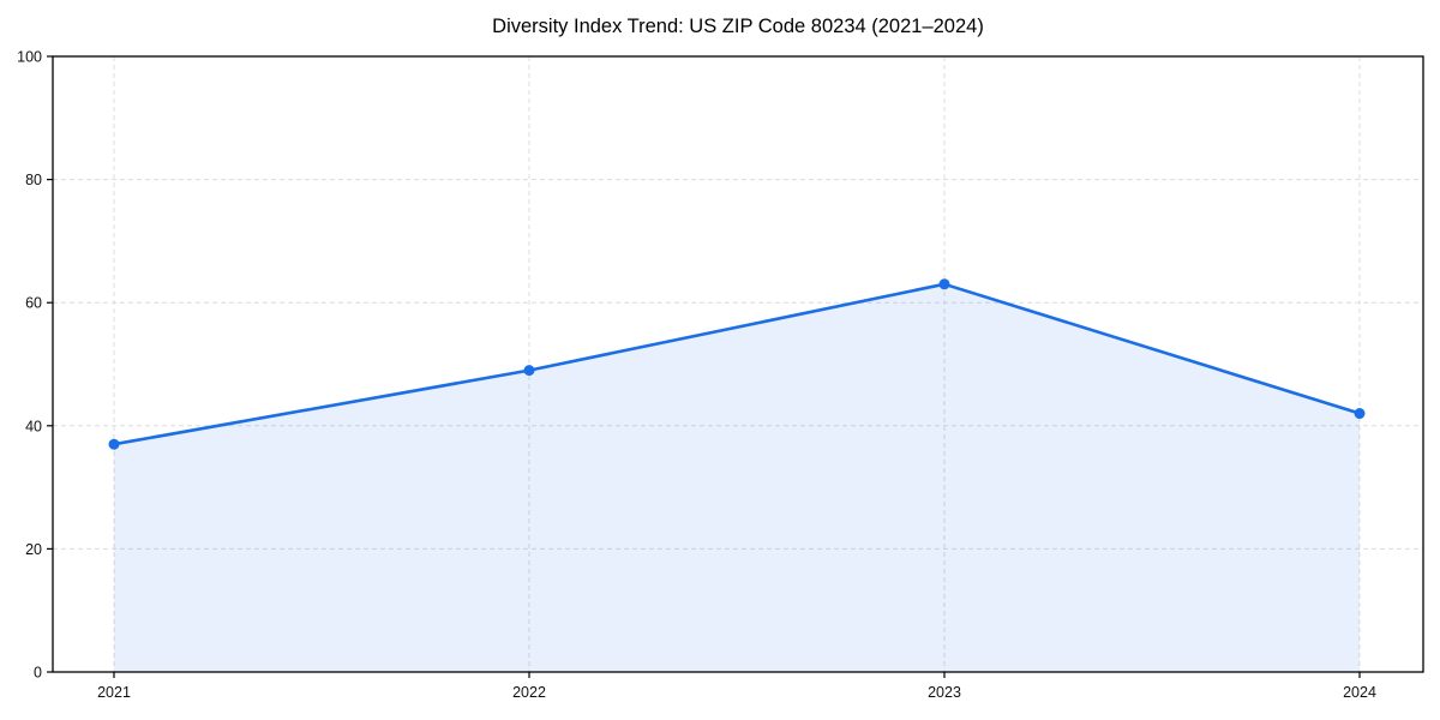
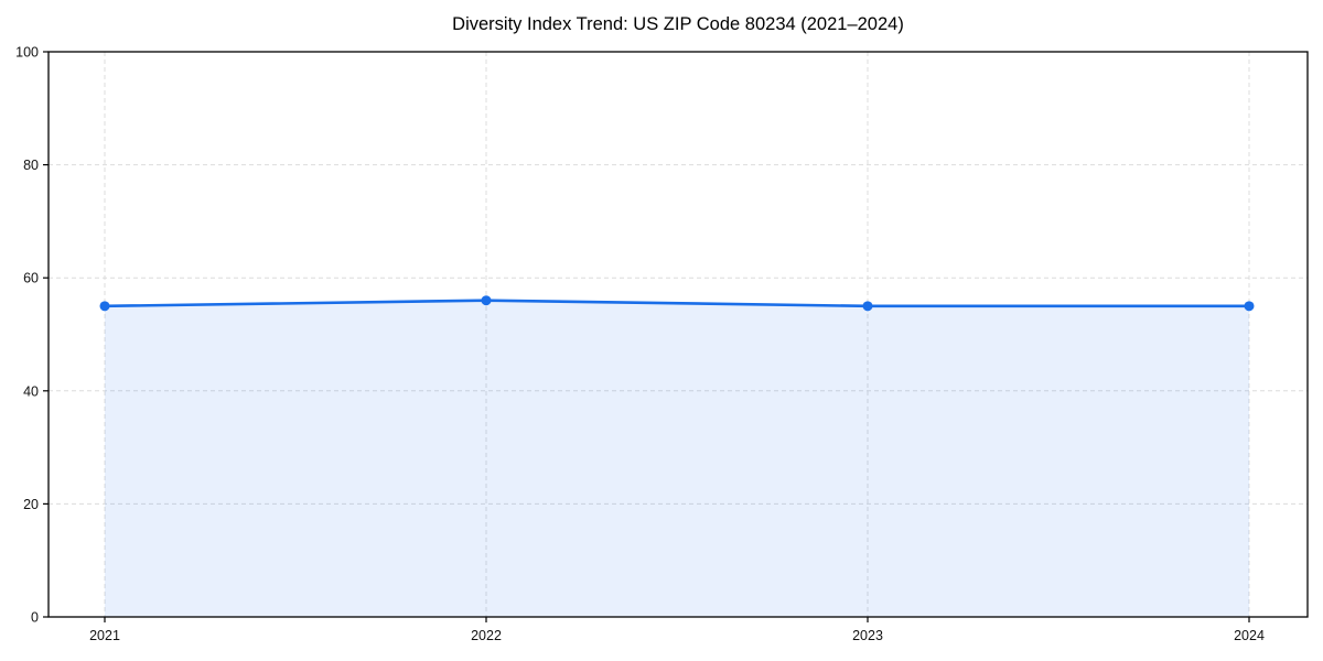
2021: 37 -> 55
2022: 49 -> 56
2023: 63 -> 55
2024: 42 -> 55
